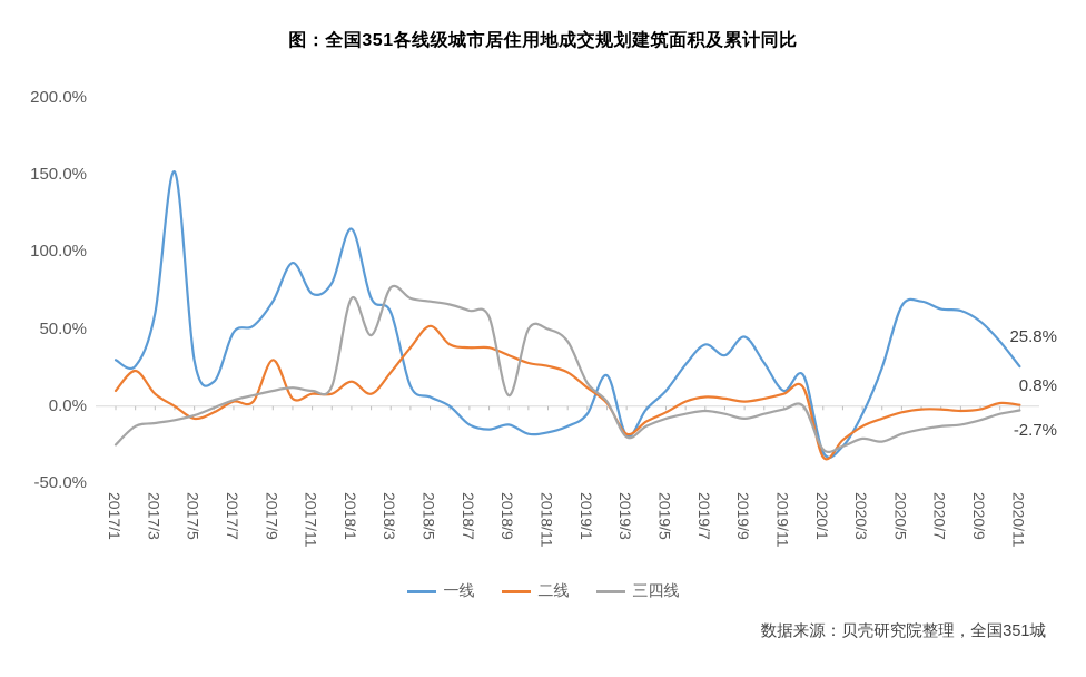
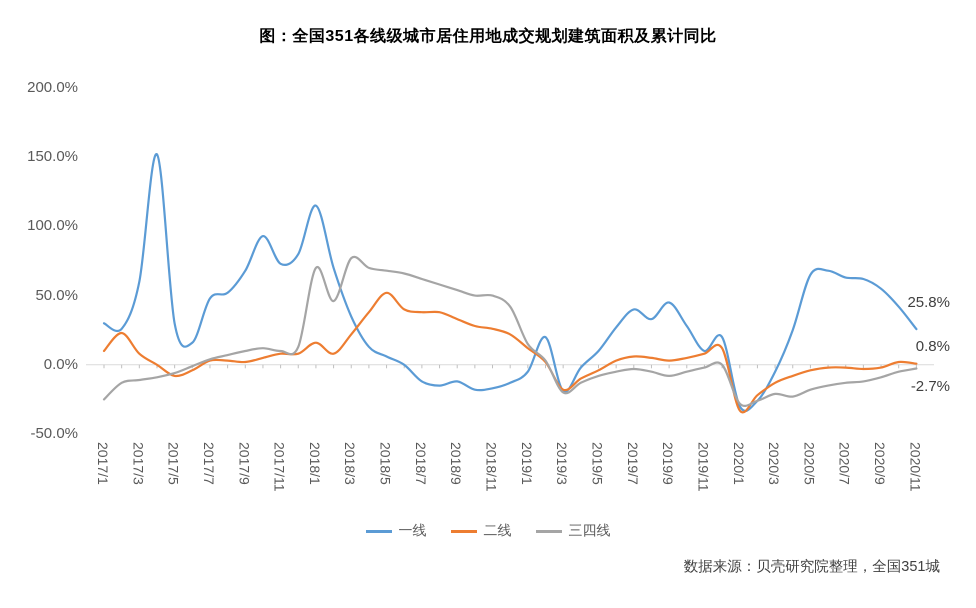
二线/2017/9: 30% -> 2%
一线/2018/3: 61% -> 35%
三四线/2018/9: 7% -> 54%
